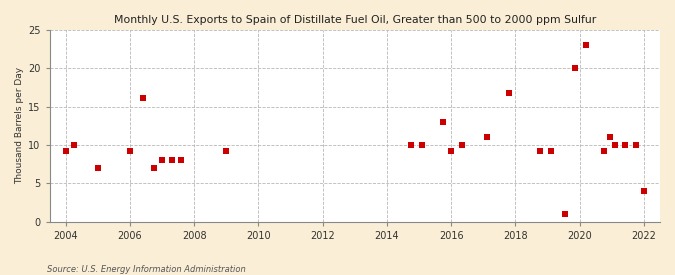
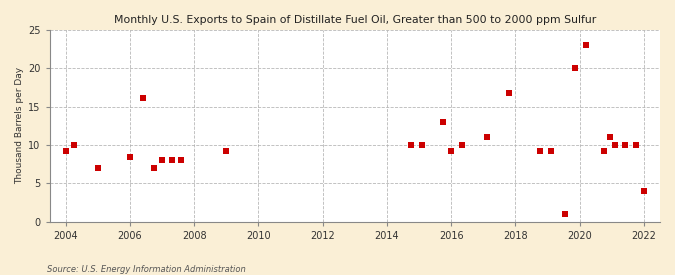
2006: 9.2 -> 8.4
